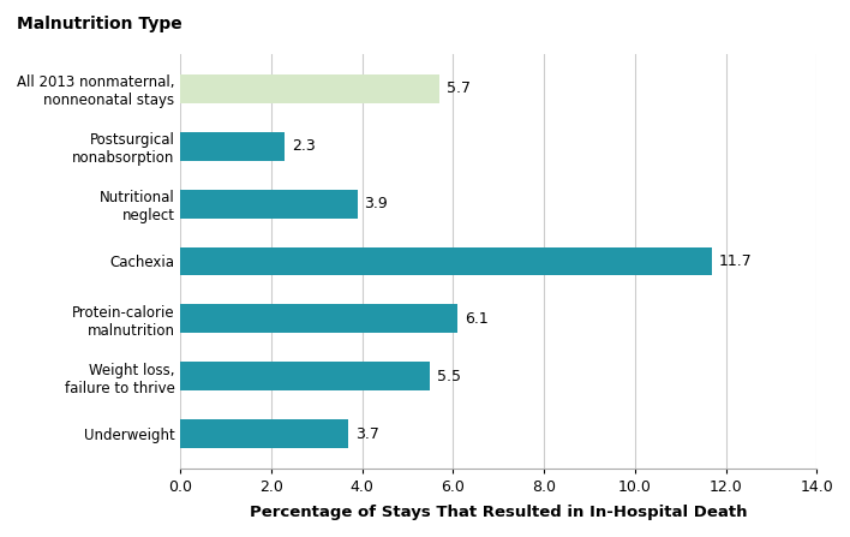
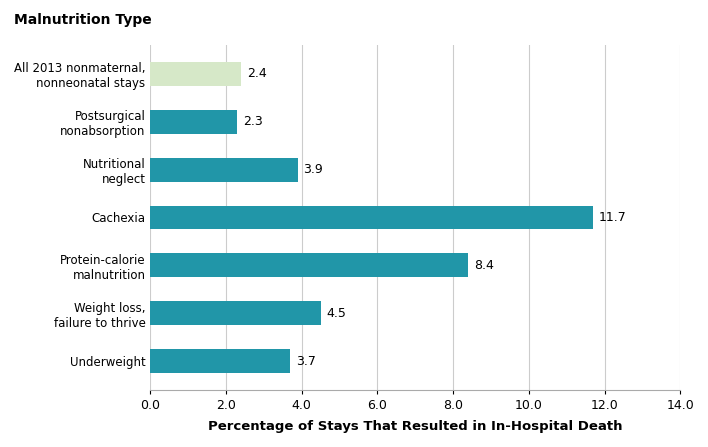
All 2013 nonmaternal, nonneonatal stays: 5.7 -> 2.4
Protein-calorie malnutrition: 6.1 -> 8.4
Weight loss, failure to thrive: 5.5 -> 4.5
